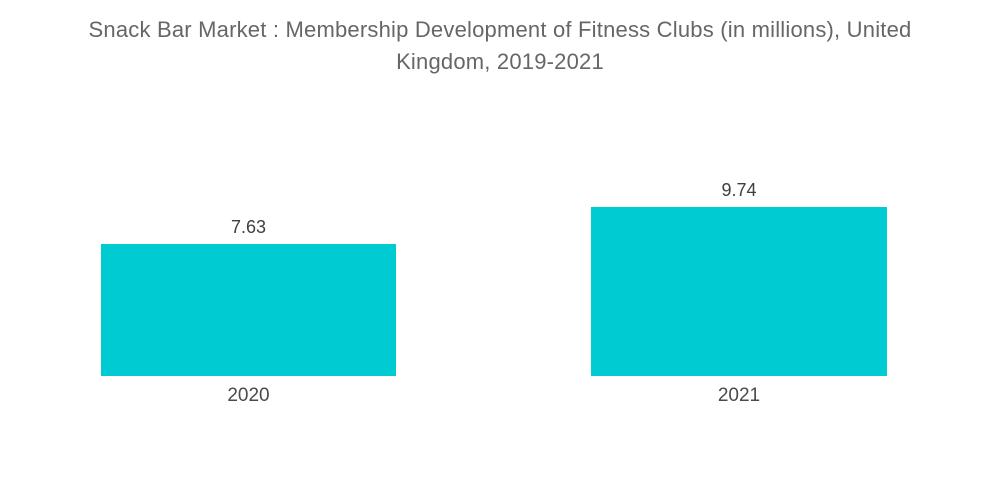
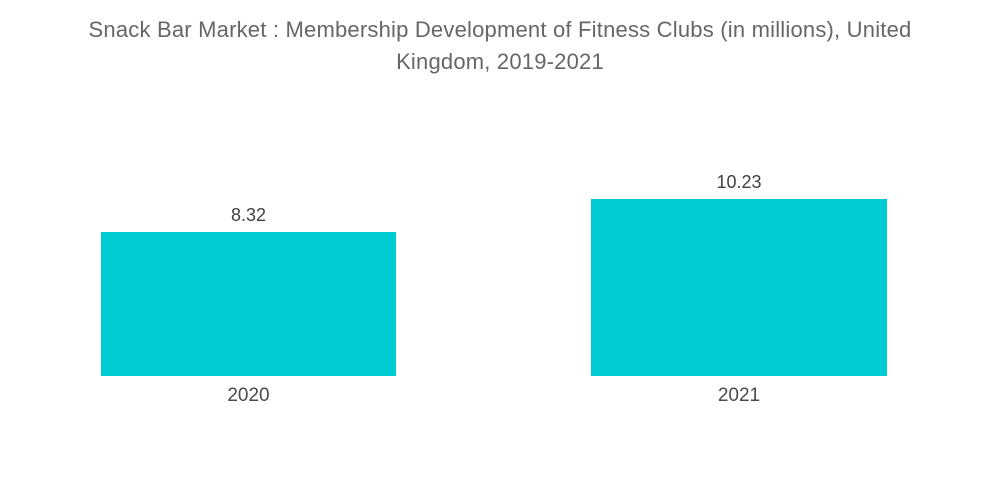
2020: 7.63 -> 8.32
2021: 9.74 -> 10.23
